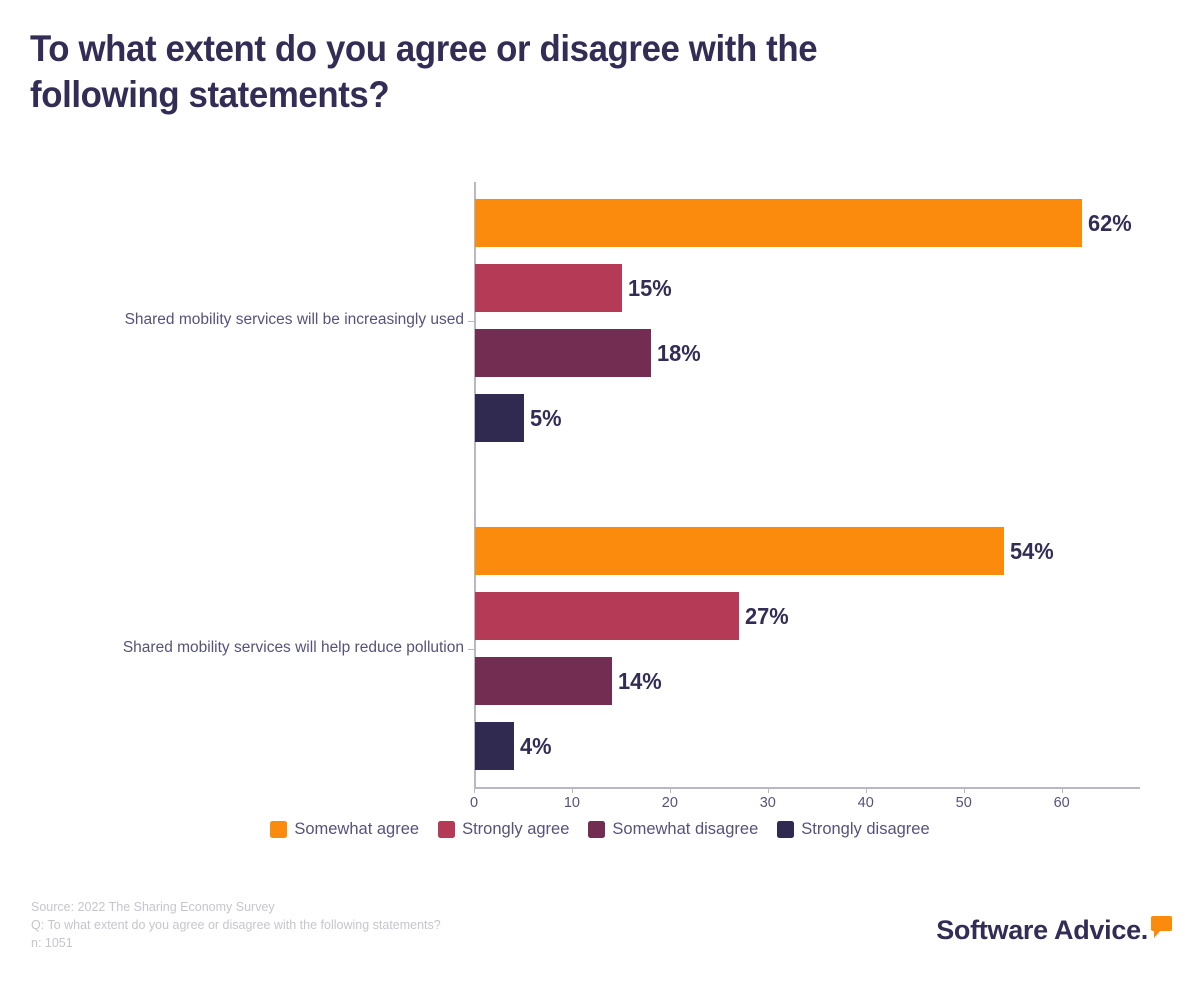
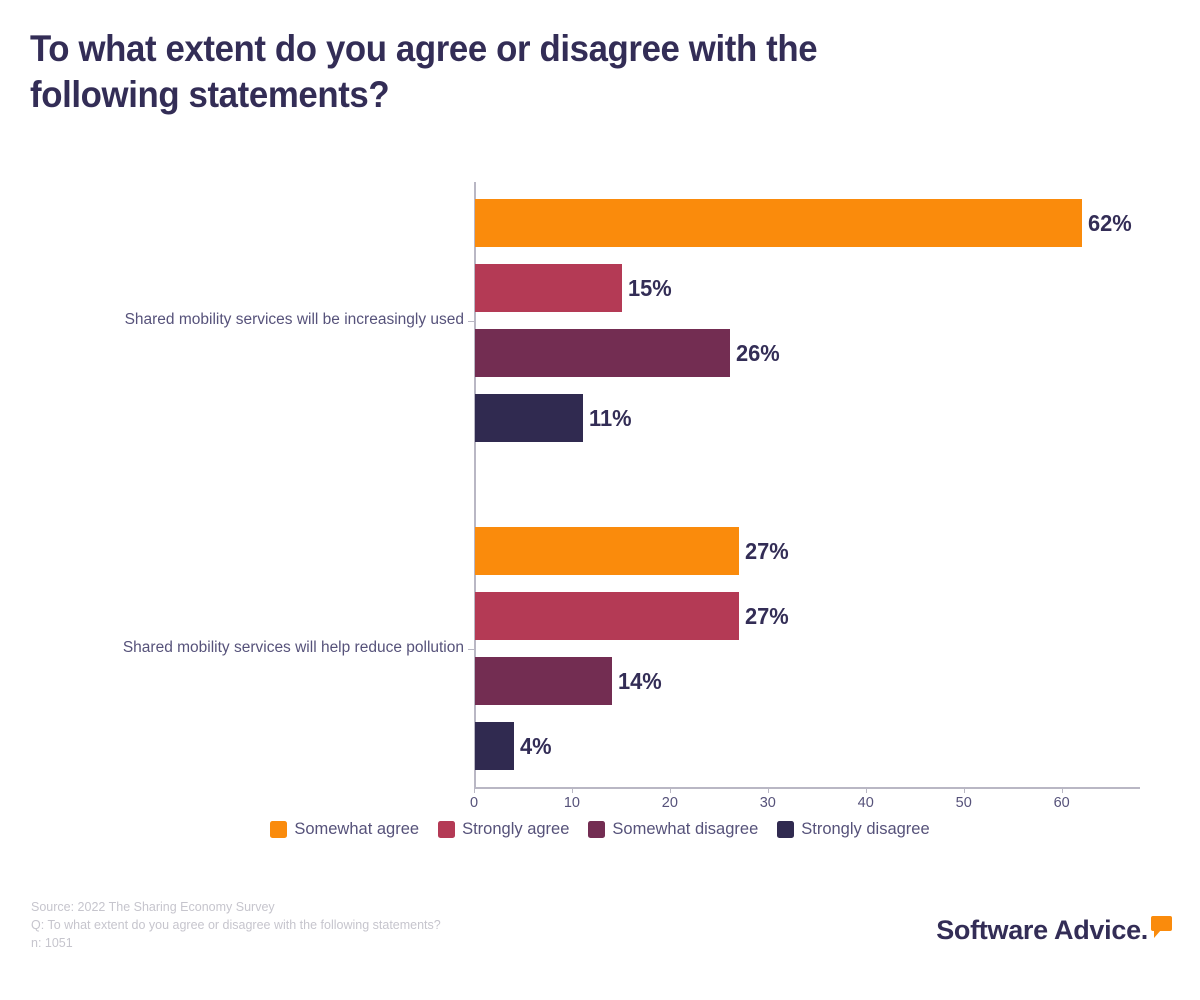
Somewhat disagree/Shared mobility services will be increasingly used: 18% -> 26%
Strongly disagree/Shared mobility services will be increasingly used: 5% -> 11%
Somewhat agree/Shared mobility services will help reduce pollution: 54% -> 27%
